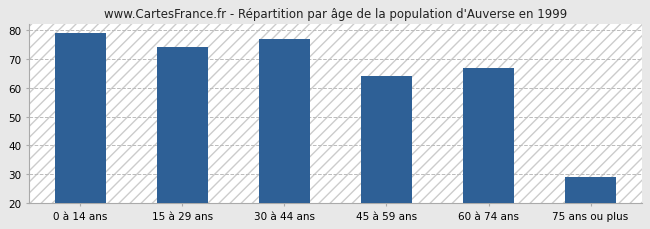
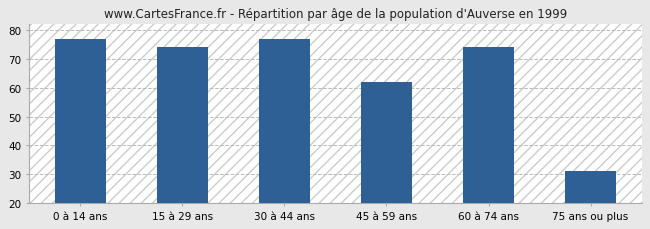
0 à 14 ans: 79 -> 77
45 à 59 ans: 64 -> 62
60 à 74 ans: 67 -> 74
75 ans ou plus: 29 -> 31
